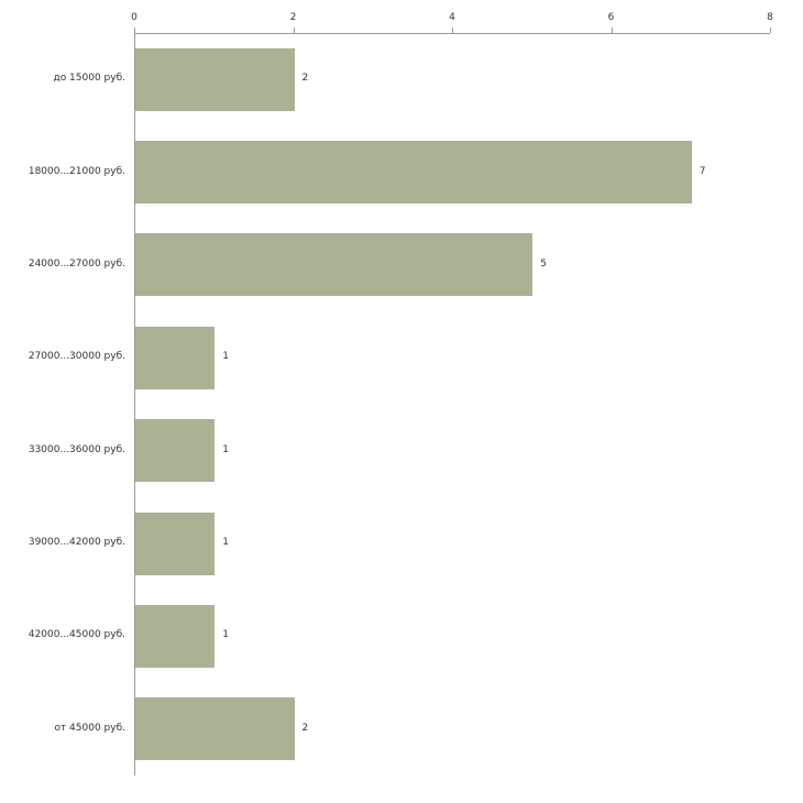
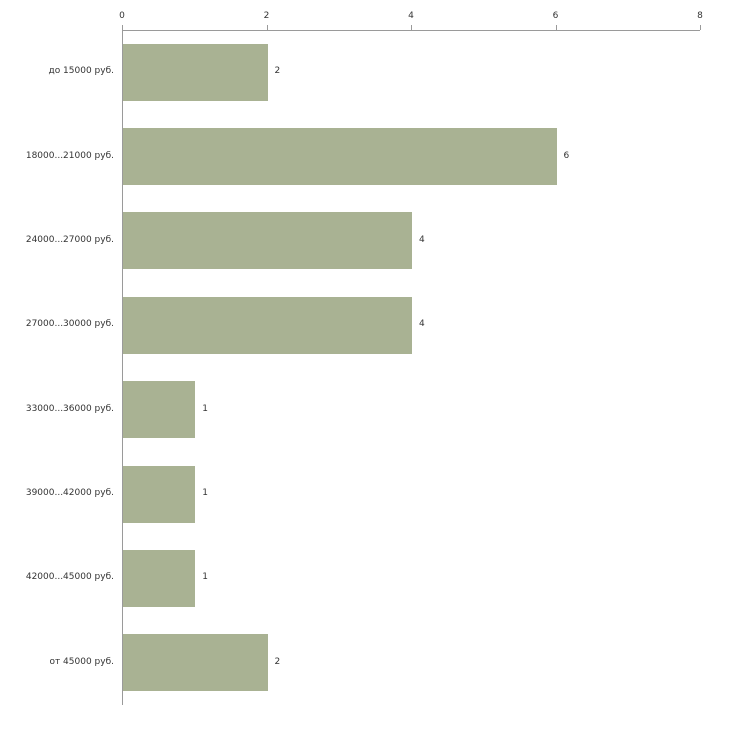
18000...21000 руб.: 7 -> 6
24000...27000 руб.: 5 -> 4
27000...30000 руб.: 1 -> 4
